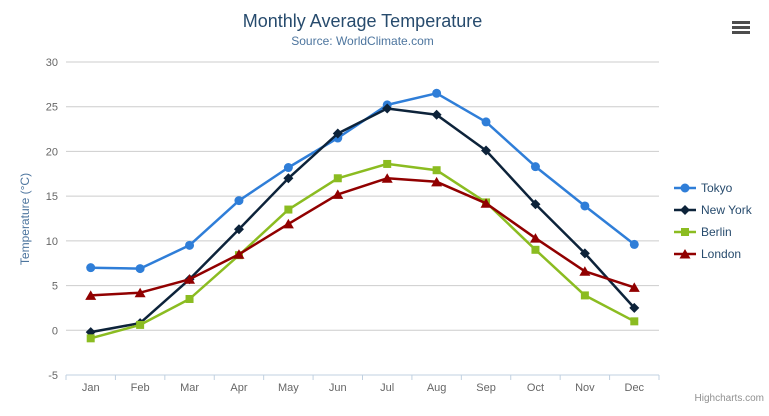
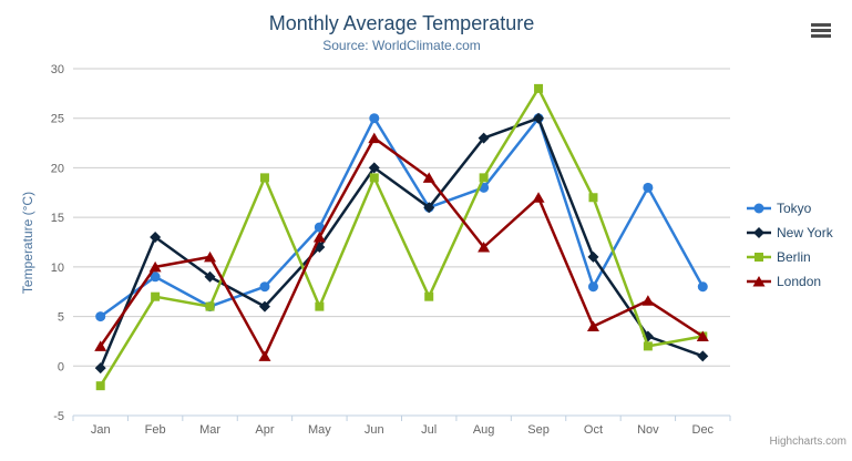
Tokyo/Jan: 7 -> 5
Berlin/Jan: -1 -> -2
London/Jan: 4 -> 2
Tokyo/Feb: 7 -> 9
New York/Feb: 1 -> 13
Berlin/Feb: 1 -> 7
London/Feb: 4 -> 10
Tokyo/Mar: 10 -> 6
New York/Mar: 6 -> 9
Berlin/Mar: 4 -> 6
London/Mar: 6 -> 11
Tokyo/Apr: 14 -> 8
New York/Apr: 11 -> 6
Berlin/Apr: 8 -> 19
London/Apr: 8 -> 1
Tokyo/May: 18 -> 14
New York/May: 17 -> 12
Berlin/May: 14 -> 6
London/May: 12 -> 13
Tokyo/Jun: 22 -> 25
New York/Jun: 22 -> 20
Berlin/Jun: 17 -> 19
London/Jun: 15 -> 23
Tokyo/Jul: 25 -> 16
New York/Jul: 25 -> 16
Berlin/Jul: 19 -> 7
London/Jul: 17 -> 19
Tokyo/Aug: 26 -> 18
New York/Aug: 24 -> 23
Berlin/Aug: 18 -> 19
London/Aug: 17 -> 12
Tokyo/Sep: 23 -> 25
New York/Sep: 20 -> 25
Berlin/Sep: 14 -> 28
London/Sep: 14 -> 17
Tokyo/Oct: 18 -> 8
New York/Oct: 14 -> 11
Berlin/Oct: 9 -> 17
London/Oct: 10 -> 4
Tokyo/Nov: 14 -> 18
New York/Nov: 9 -> 3
Berlin/Nov: 4 -> 2
Tokyo/Dec: 10 -> 8
New York/Dec: 2 -> 1
Berlin/Dec: 1 -> 3
London/Dec: 5 -> 3
